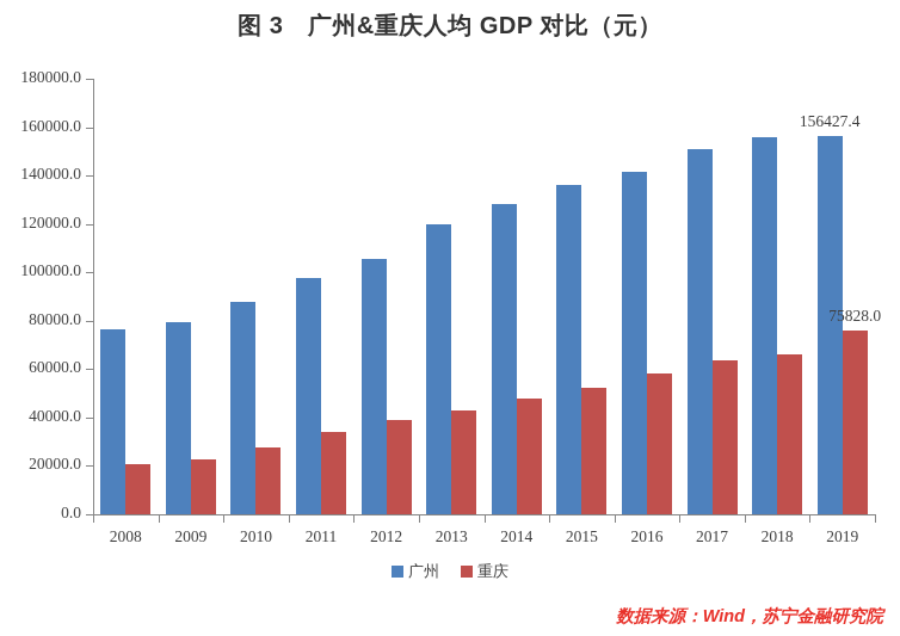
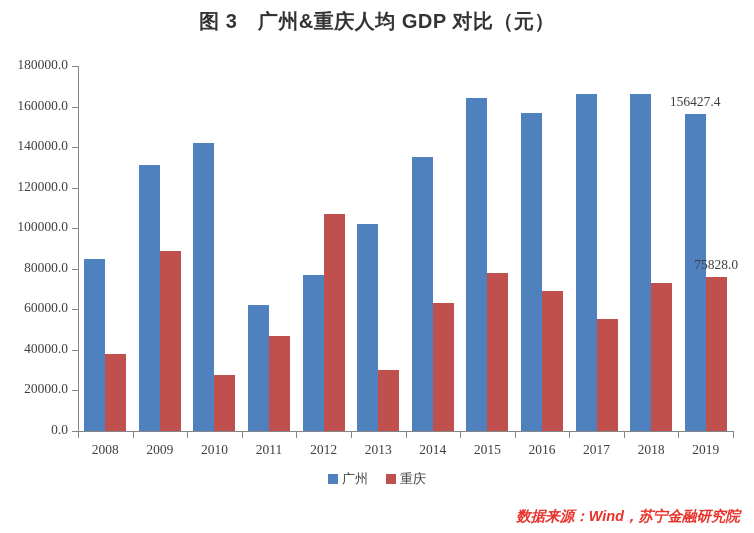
广州/2008: 76000 -> 85000
重庆/2008: 21000 -> 38000
广州/2009: 79000 -> 131000
重庆/2009: 23000 -> 89000
广州/2010: 88000 -> 142000
广州/2011: 98000 -> 62000
重庆/2011: 34000 -> 47000
广州/2012: 106000 -> 77000
重庆/2012: 39000 -> 107000
广州/2013: 120000 -> 102000
重庆/2013: 43000 -> 30000
广州/2014: 128000 -> 135000
重庆/2014: 48000 -> 63000
广州/2015: 136000 -> 164000
重庆/2015: 52000 -> 78000
广州/2016: 141000 -> 157000
重庆/2016: 58000 -> 69000
广州/2017: 151000 -> 166000
重庆/2017: 64000 -> 55000
广州/2018: 156000 -> 166000
重庆/2018: 66000 -> 73000
